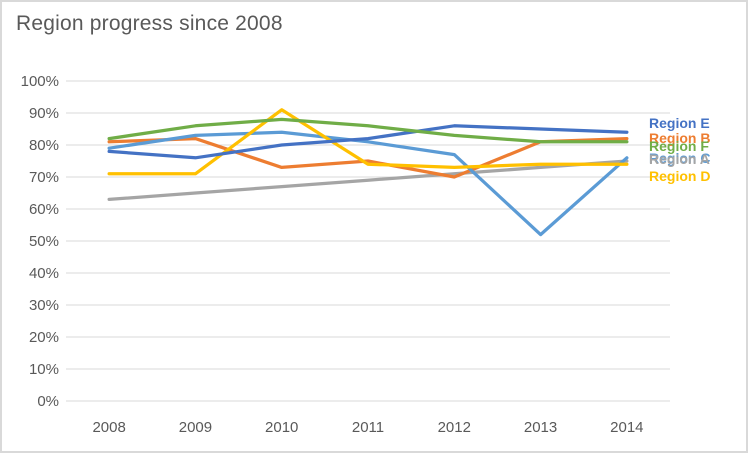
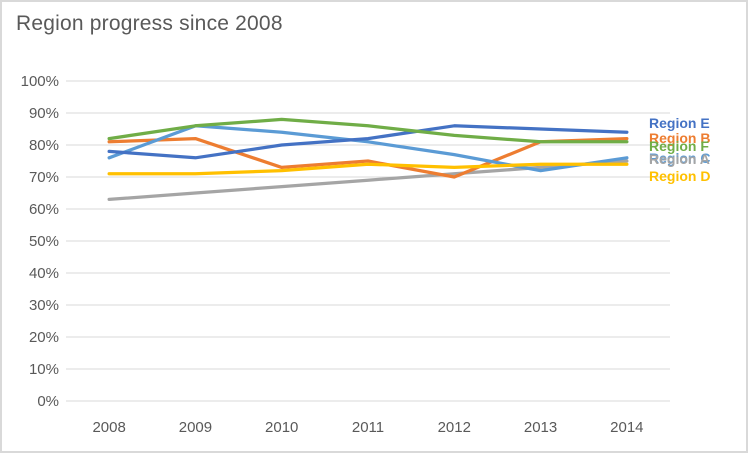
Region C/2008: 79% -> 76%
Region C/2009: 83% -> 86%
Region D/2010: 91% -> 72%
Region C/2013: 52% -> 72%
